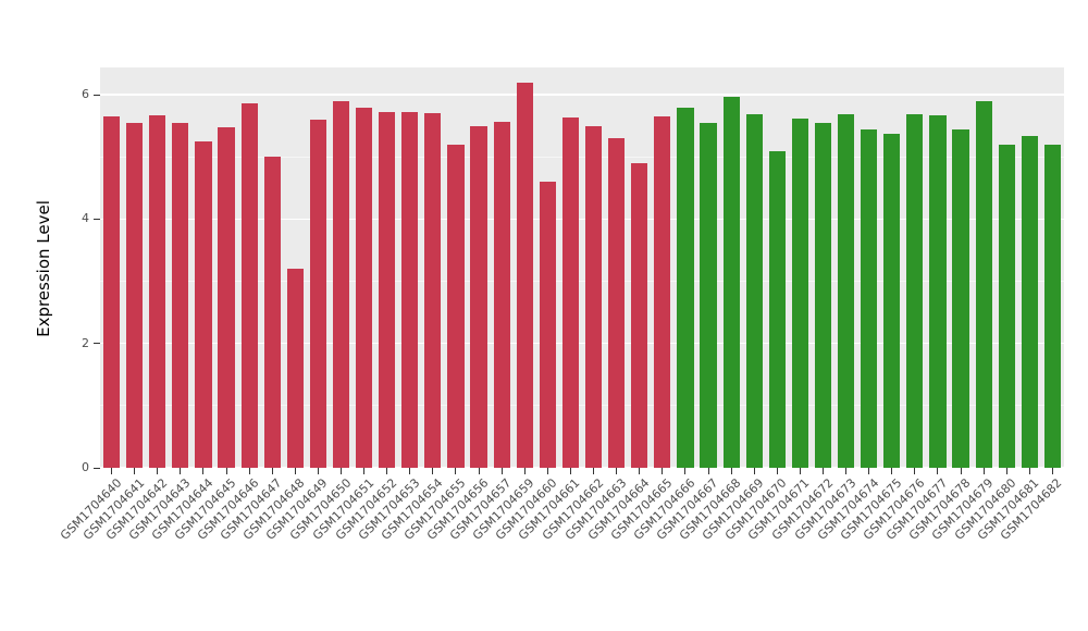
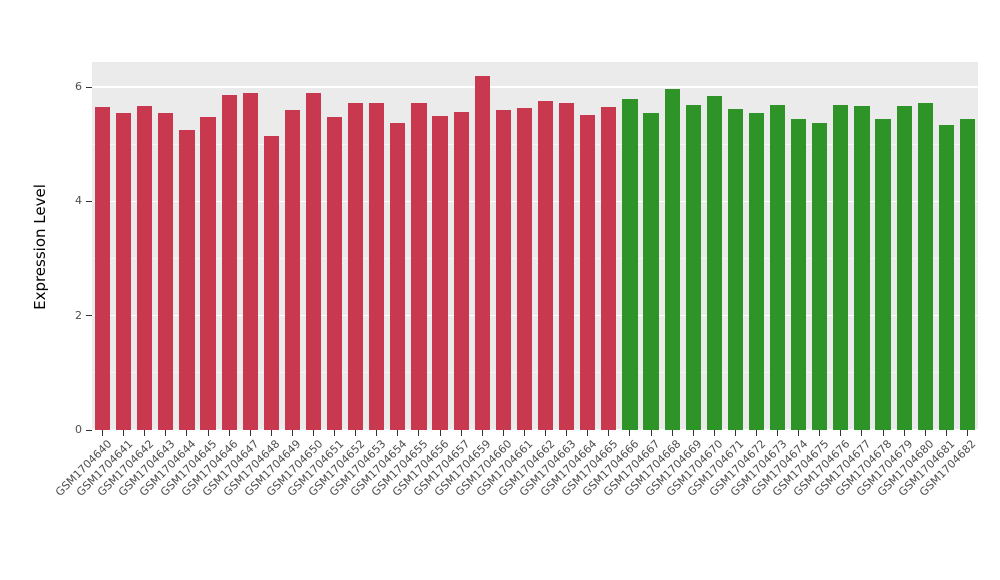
GSM1704647: 5.0 -> 5.9
GSM1704648: 3.2 -> 5.2
GSM1704651: 5.8 -> 5.5
GSM1704654: 5.7 -> 5.4
GSM1704655: 5.2 -> 5.7
GSM1704660: 4.6 -> 5.6
GSM1704662: 5.5 -> 5.8
GSM1704663: 5.3 -> 5.7
GSM1704664: 4.9 -> 5.5
GSM1704670: 5.1 -> 5.8
GSM1704679: 5.9 -> 5.7
GSM1704680: 5.2 -> 5.7
GSM1704682: 5.2 -> 5.5
